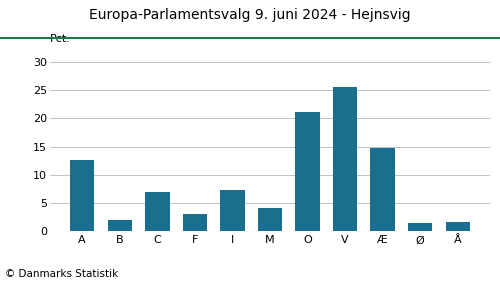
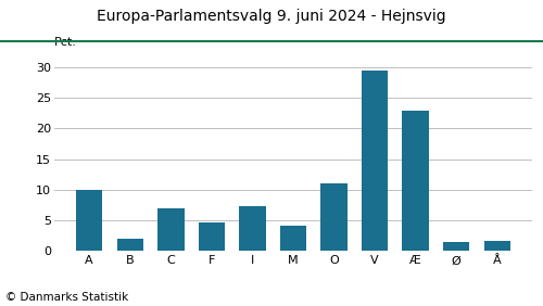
A: 12.6 -> 10.0
F: 3.0 -> 4.7
O: 21.2 -> 11.0
V: 25.6 -> 29.5
Æ: 14.8 -> 23.0
